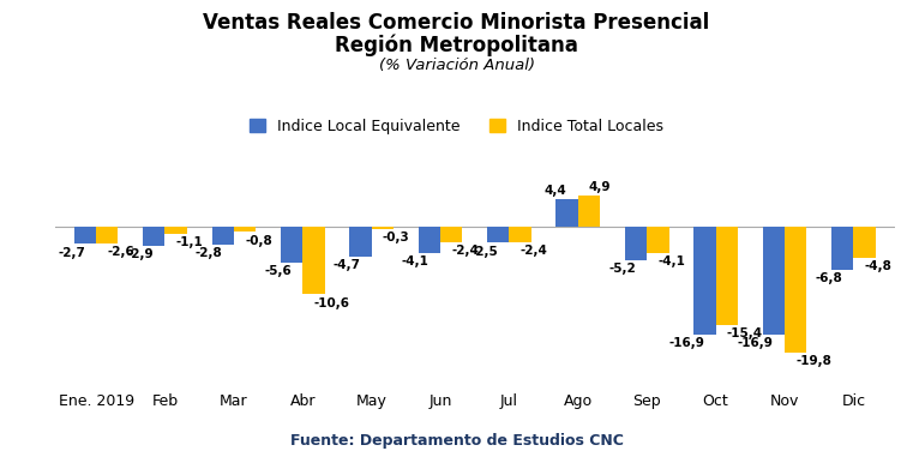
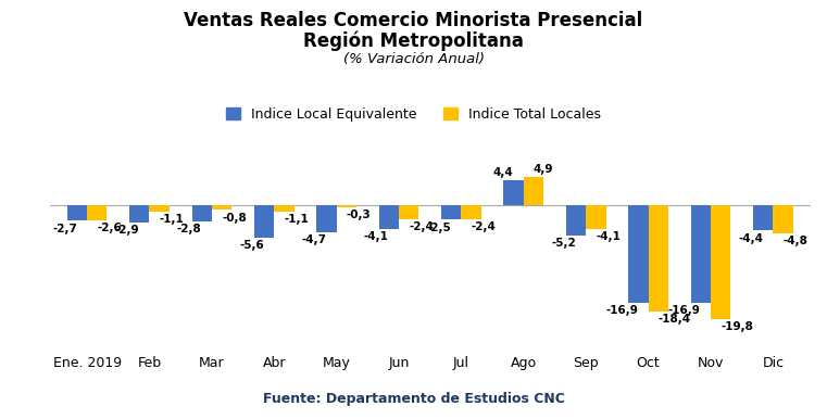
Indice Total Locales/Abr: -10,6 -> -1,1
Indice Total Locales/Oct: -15,4 -> -18,4
Indice Local Equivalente/Dic: -6,8 -> -4,4
